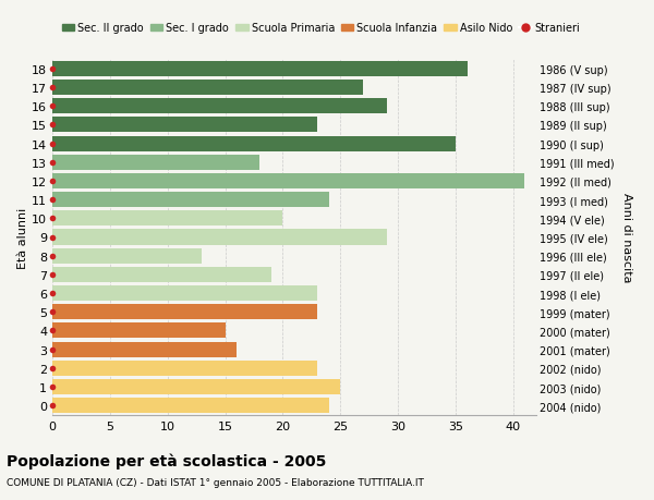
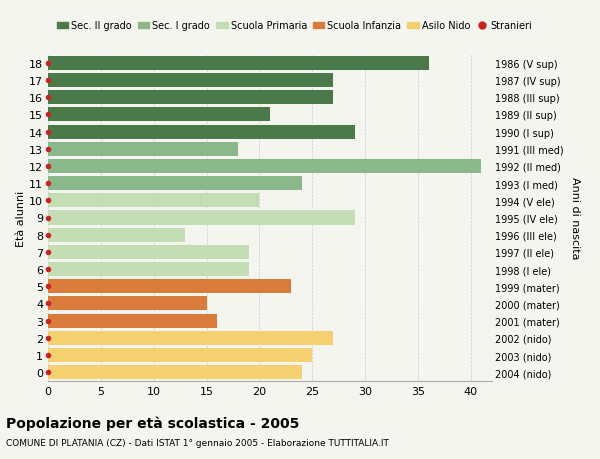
16: 29 -> 27
15: 23 -> 21
14: 35 -> 29
6: 23 -> 19
2: 23 -> 27
